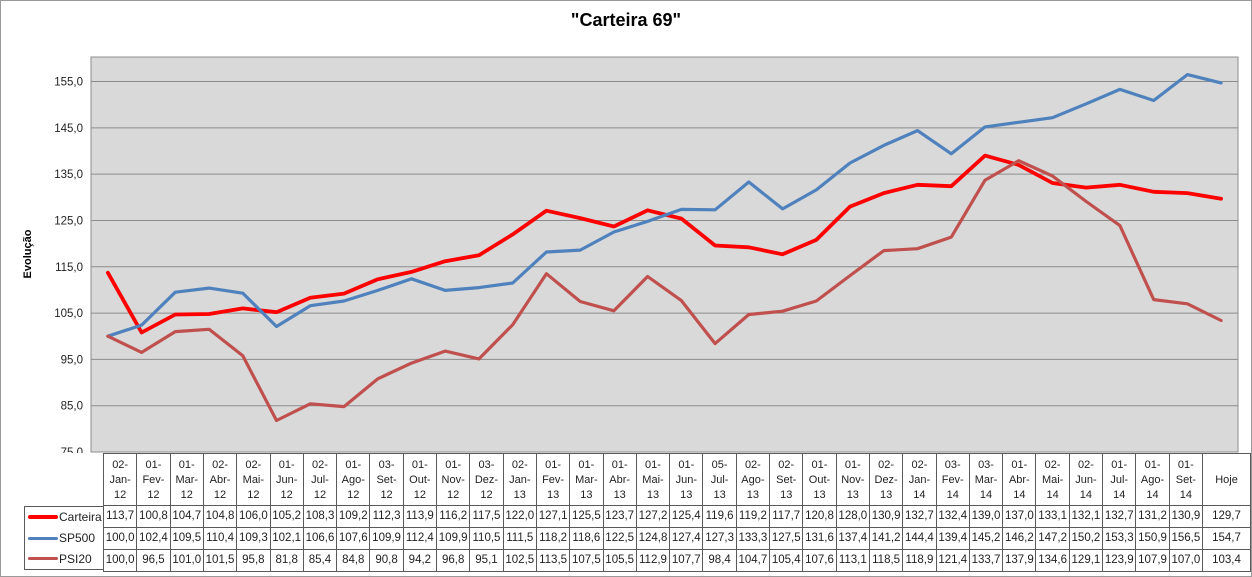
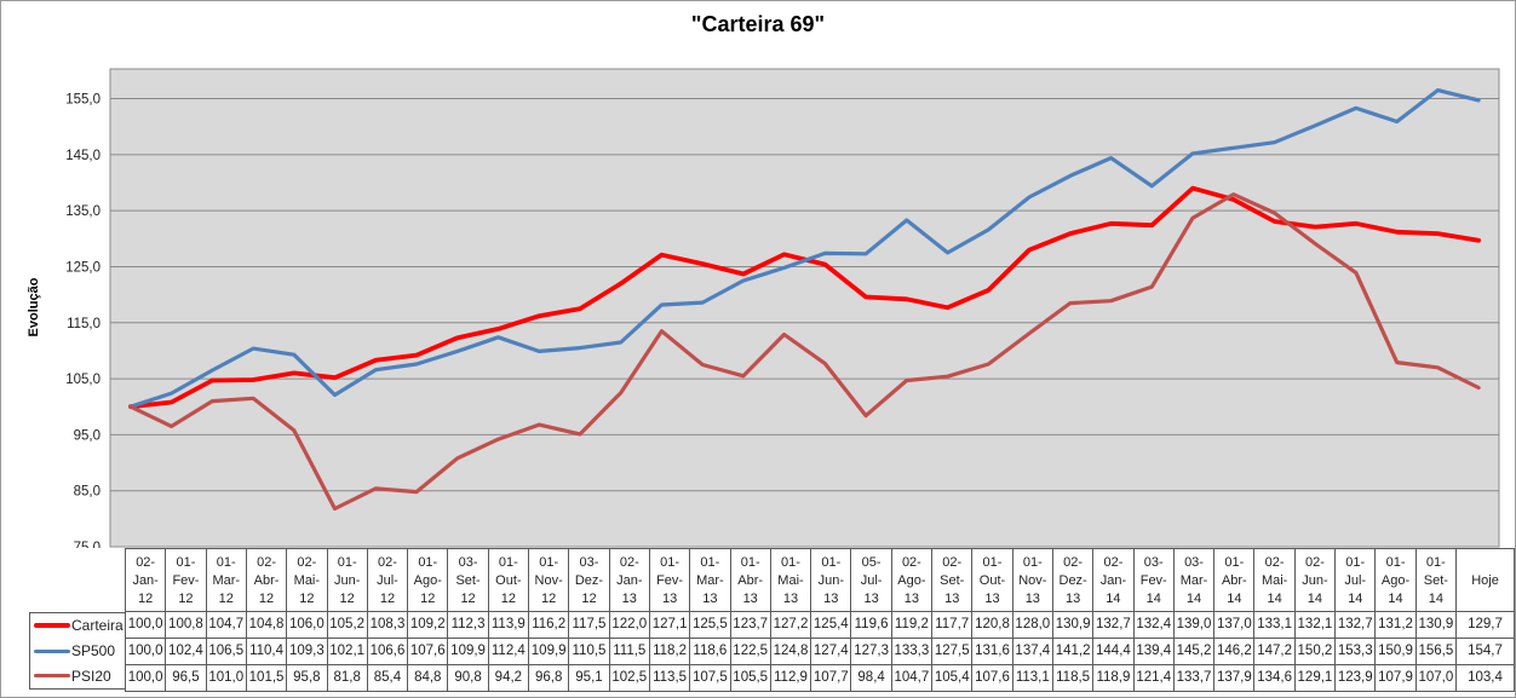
Carteira/02-Jan-12: 113,7 -> 100,0
SP500/01-Mar-12: 109,5 -> 106,5
